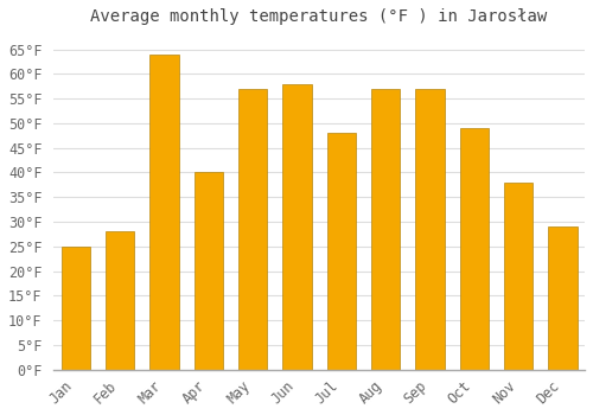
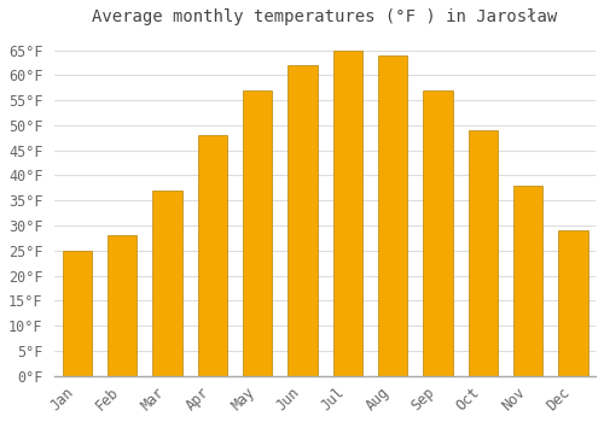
Mar: 64°F -> 37°F
Apr: 40°F -> 48°F
Jun: 58°F -> 62°F
Jul: 48°F -> 65°F
Aug: 57°F -> 64°F
